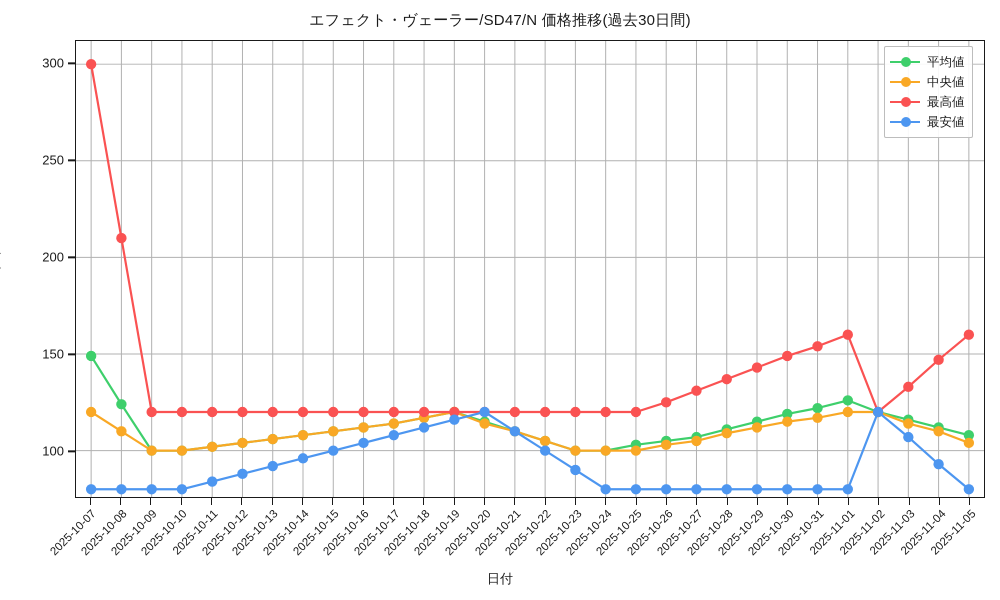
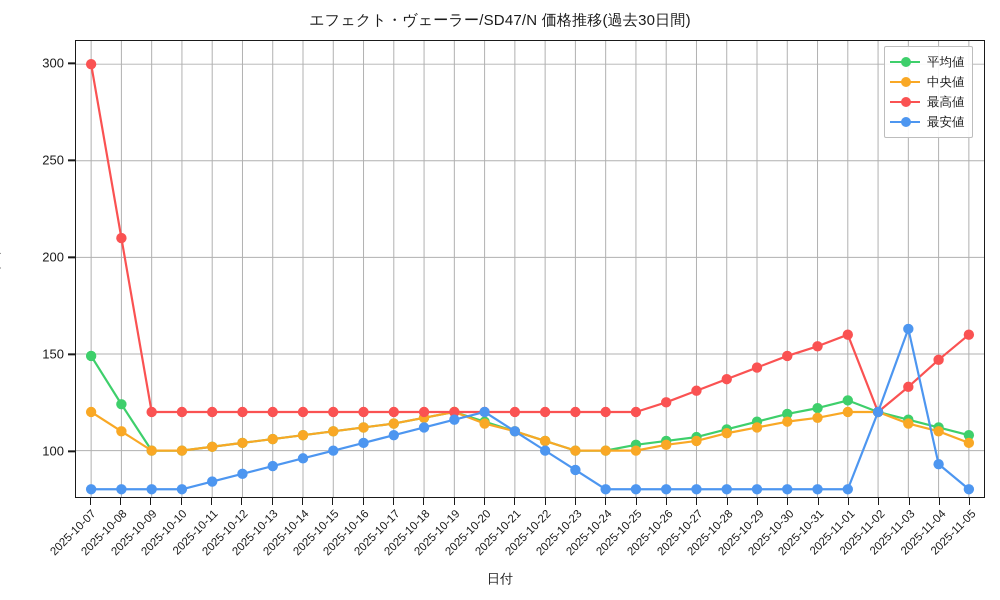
最安値/2025-11-03: 107 -> 163
